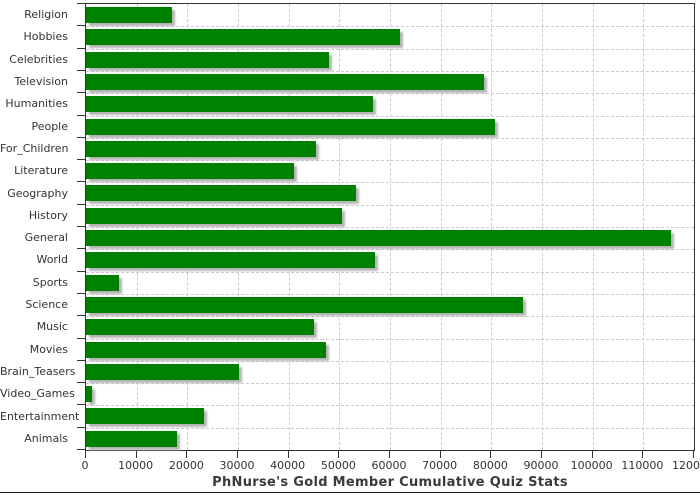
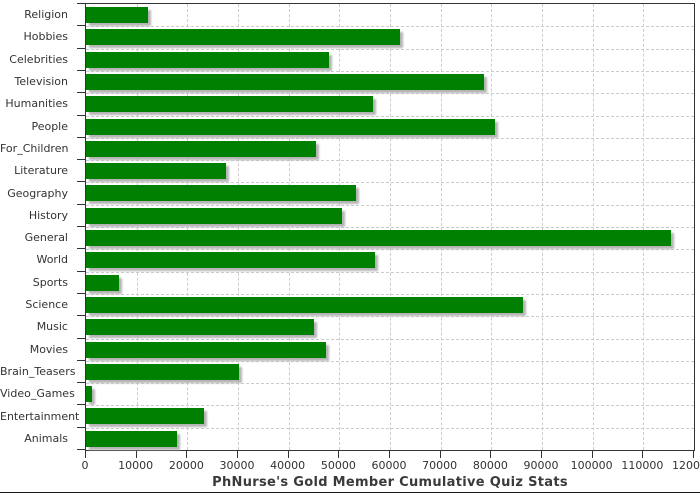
Religion: 17000 -> 12000
Literature: 41000 -> 28000
